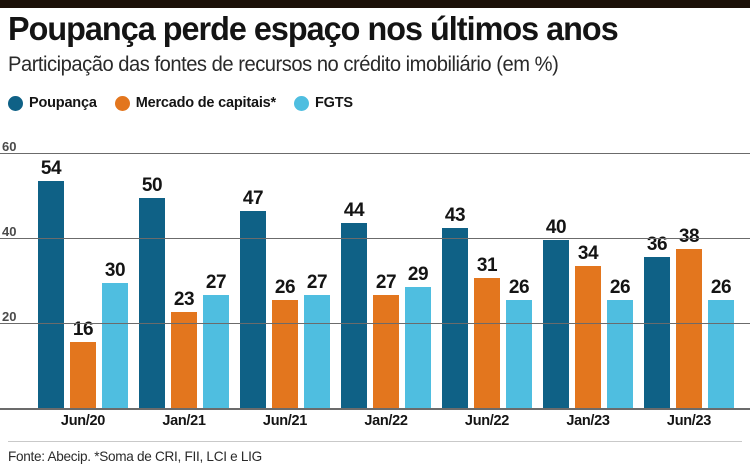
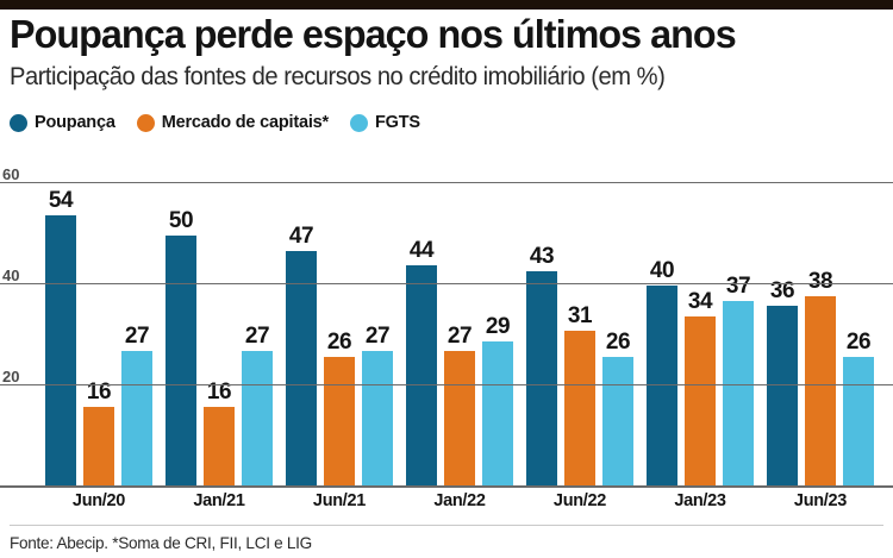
FGTS/Jun/20: 30 -> 27
Mercado de capitais*/Jan/21: 23 -> 16
FGTS/Jan/23: 26 -> 37
